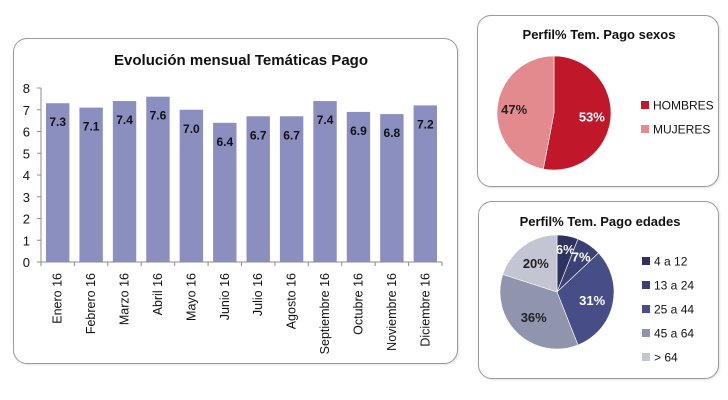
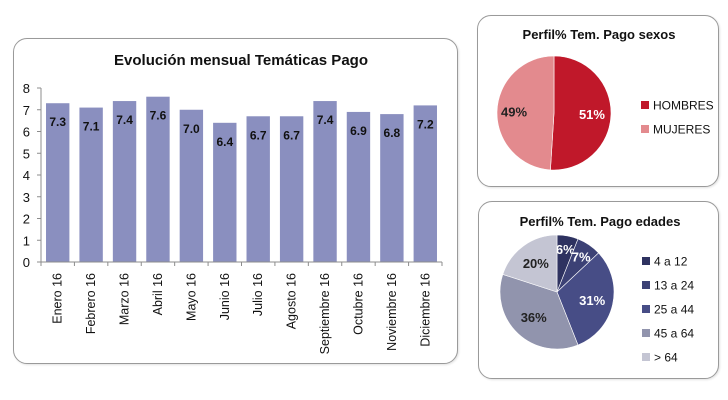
Perfil% Tem. Pago sexos/HOMBRES: 53% -> 51%
Perfil% Tem. Pago sexos/MUJERES: 47% -> 49%
